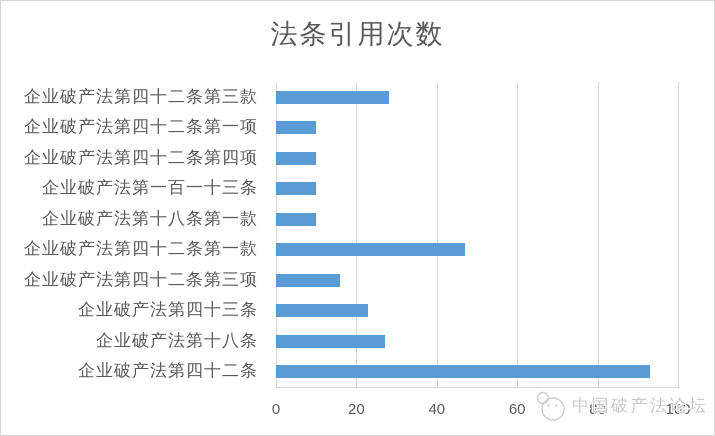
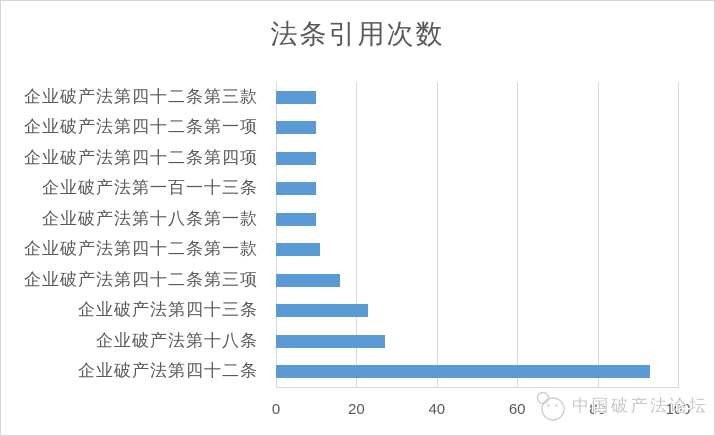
企业破产法第四十二条第三款: 28 -> 10
企业破产法第四十二条第一款: 47 -> 11
